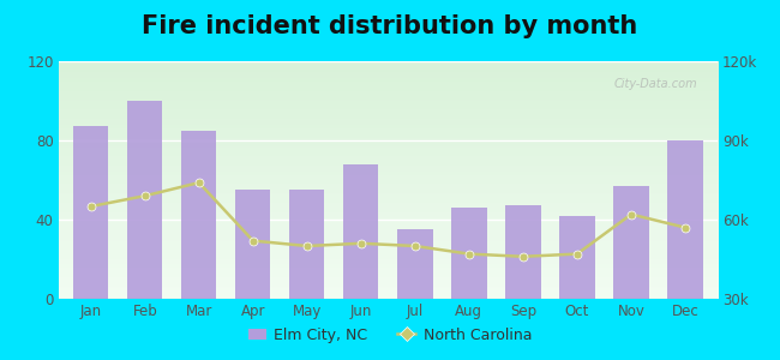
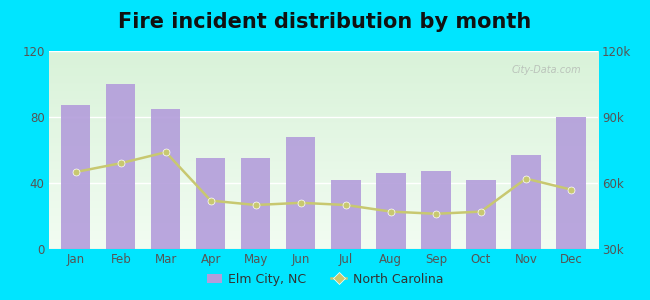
Elm City, NC/Jul: 35 -> 42
